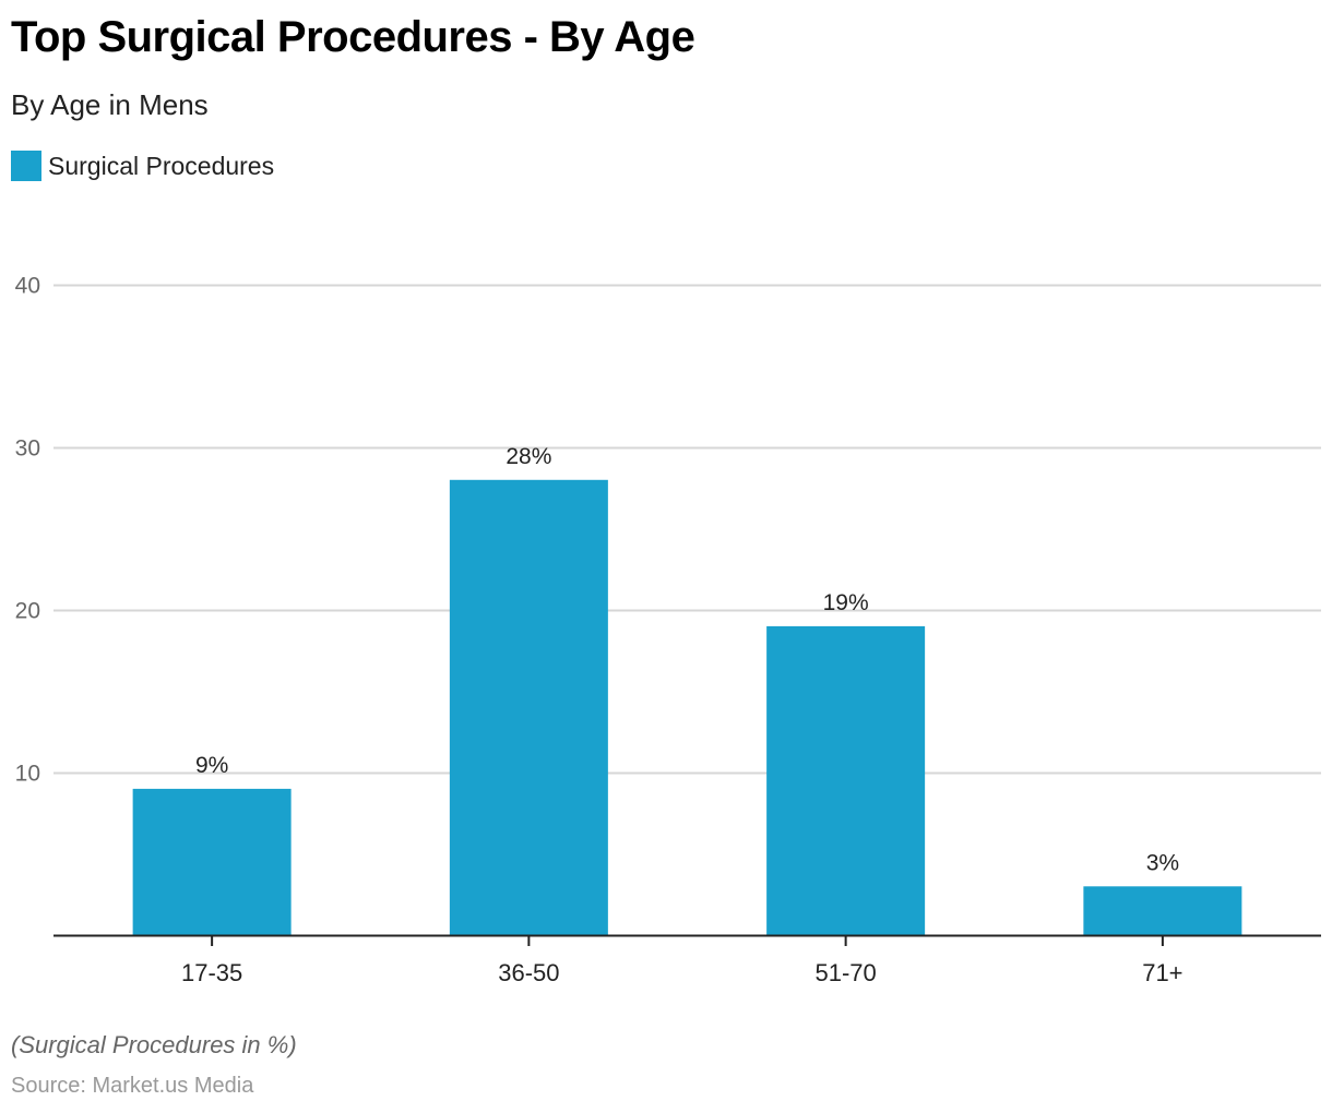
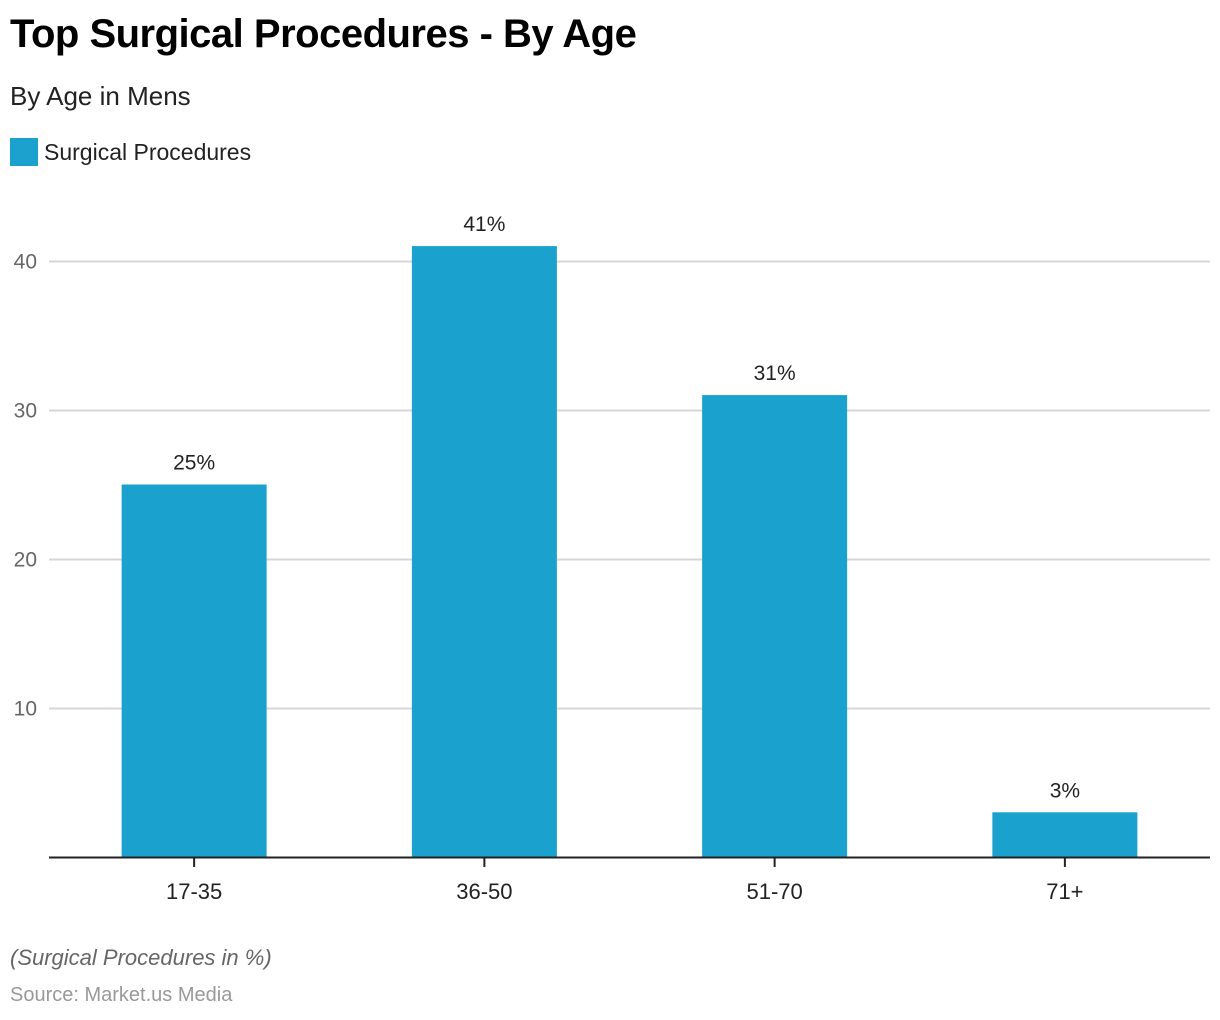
17-35: 9% -> 25%
36-50: 28% -> 41%
51-70: 19% -> 31%
